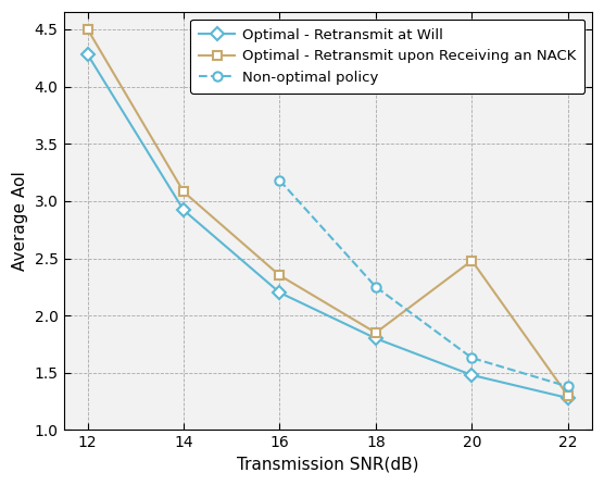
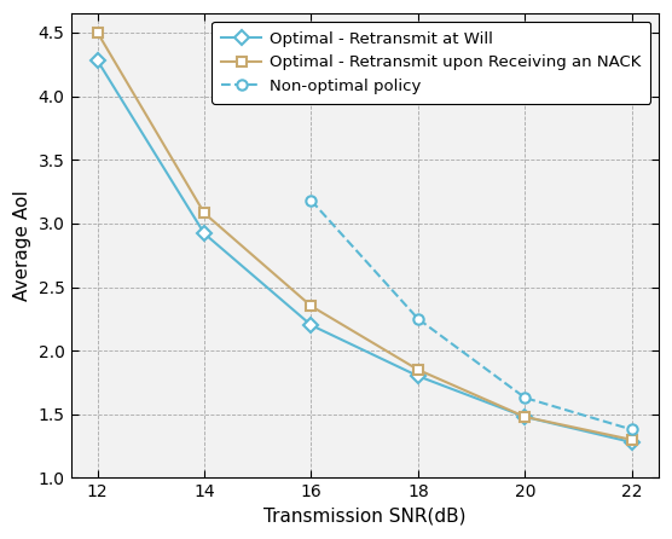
Optimal - Retransmit upon Receiving an NACK/20: 2.48 -> 1.48
